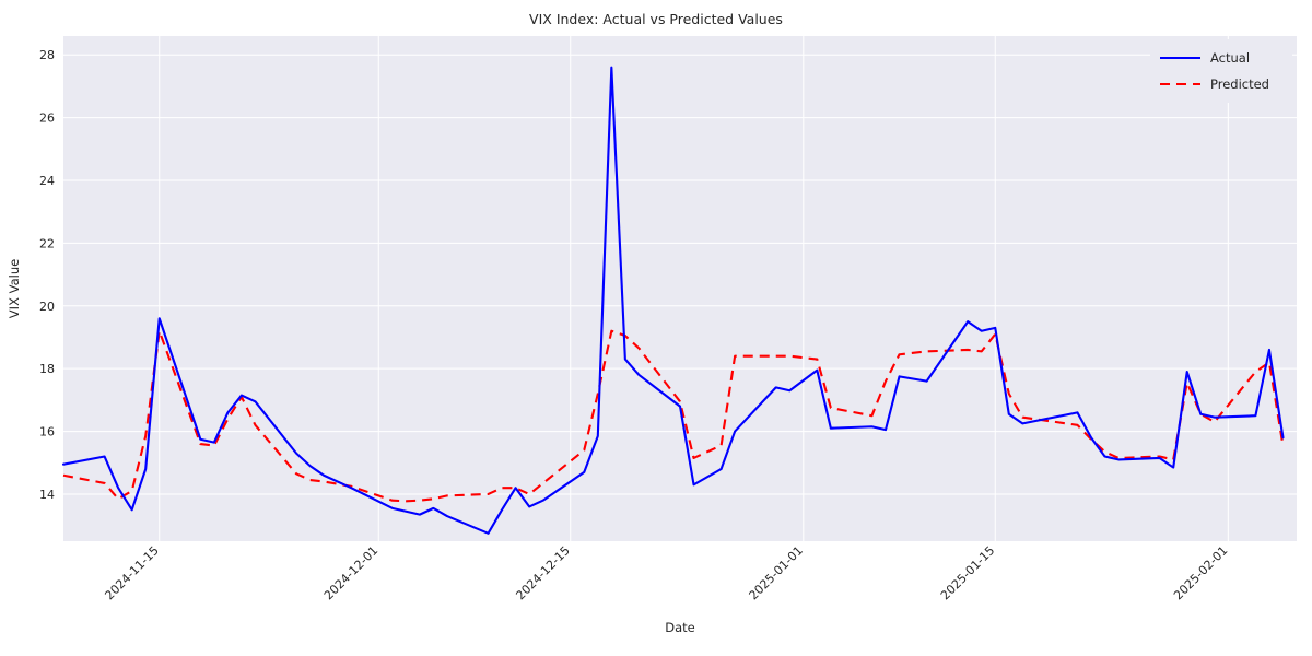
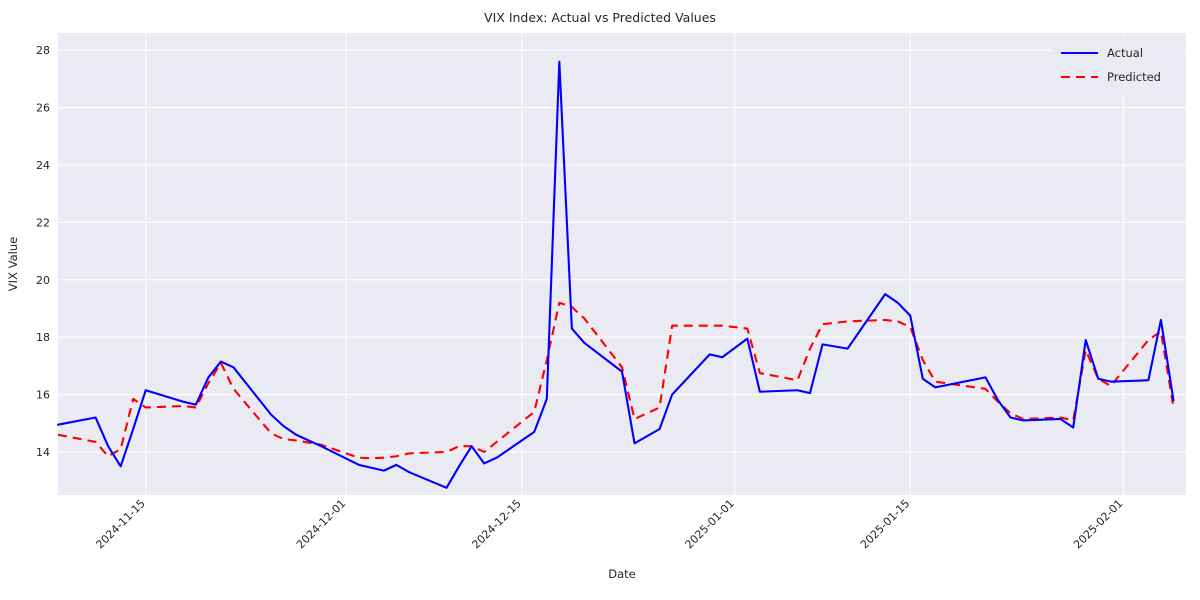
Actual/2024-11-15: 19.6 -> 16.1
Predicted/2024-11-15: 19.2 -> 15.6
Actual/2025-01-15: 19.3 -> 18.8
Predicted/2025-01-15: 19.1 -> 18.4
